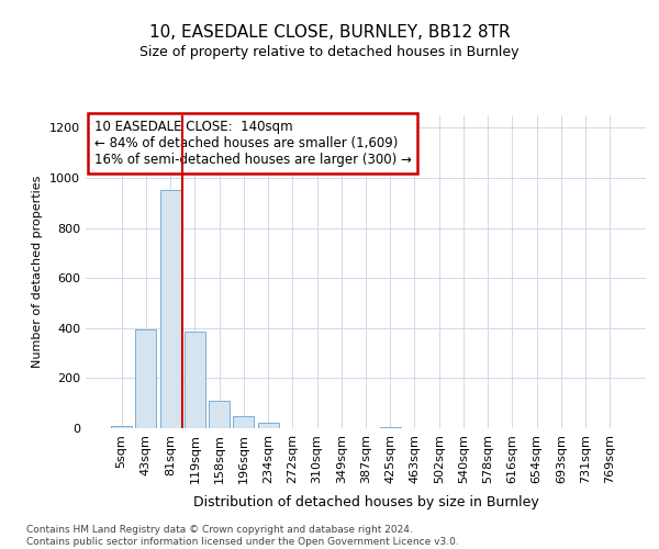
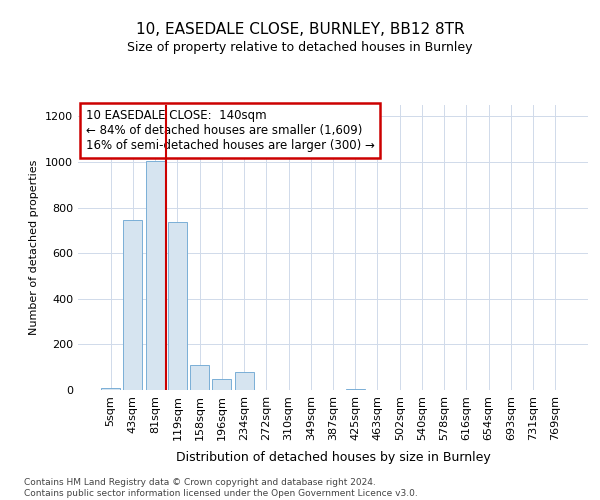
43sqm: 395 -> 745
81sqm: 950 -> 1005
119sqm: 385 -> 735
234sqm: 22 -> 80
